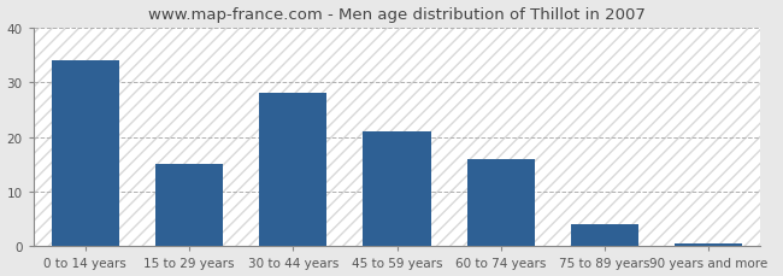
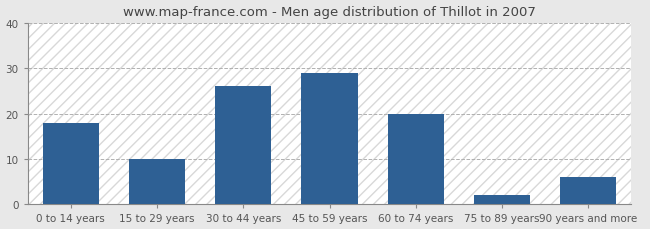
0 to 14 years: 34.0 -> 18.0
15 to 29 years: 15.0 -> 10.0
30 to 44 years: 28.0 -> 26.0
45 to 59 years: 21.0 -> 29.0
60 to 74 years: 16.0 -> 20.0
75 to 89 years: 4.0 -> 2.0
90 years and more: 0.5 -> 6.0
